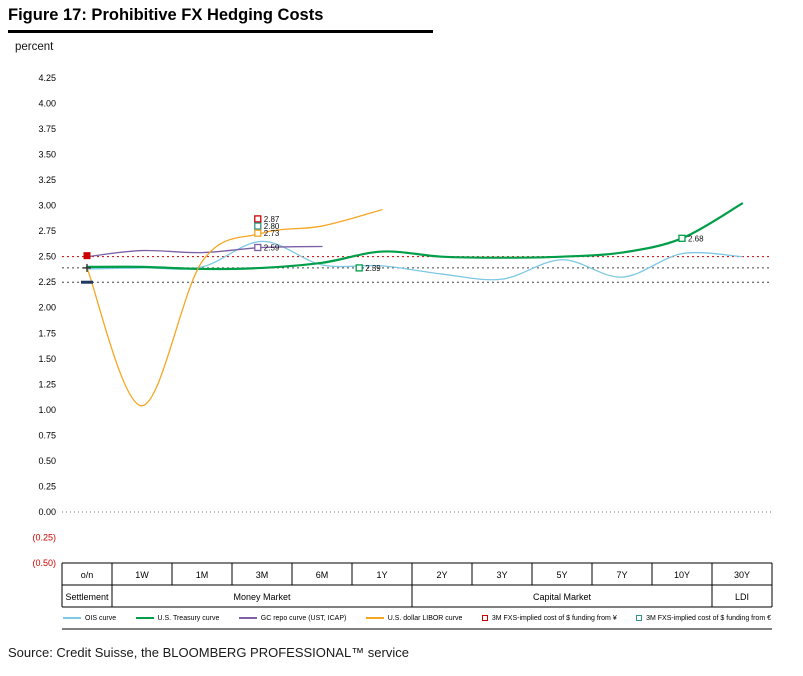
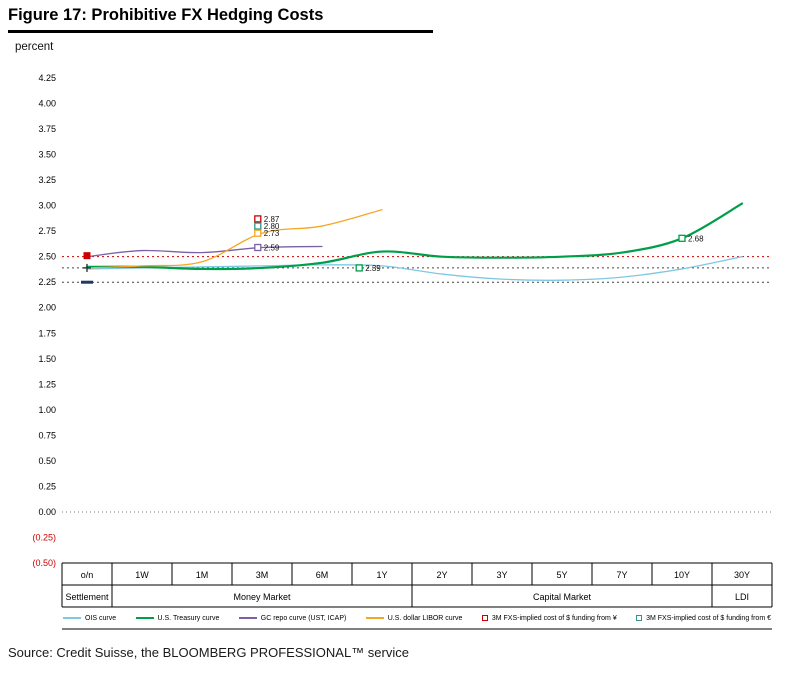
U.S. dollar LIBOR curve/1W: 1.04 -> 2.41
OIS curve/3M: 2.65 -> 2.41
OIS curve/5Y: 2.47 -> 2.27
OIS curve/10Y: 2.53 -> 2.38
